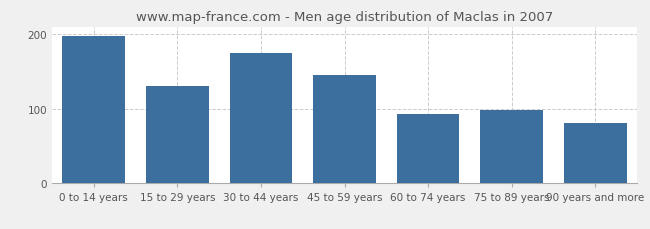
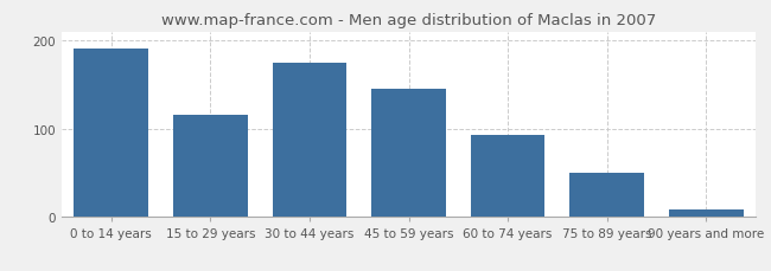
0 to 14 years: 198 -> 190
15 to 29 years: 130 -> 115
75 to 89 years: 98 -> 50
90 years and more: 80 -> 8
